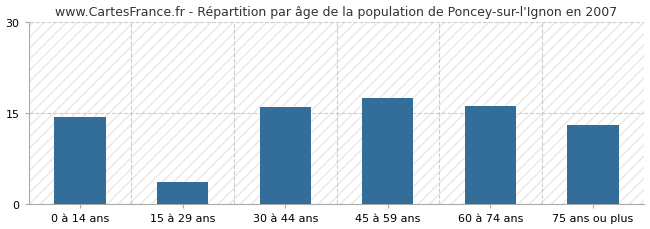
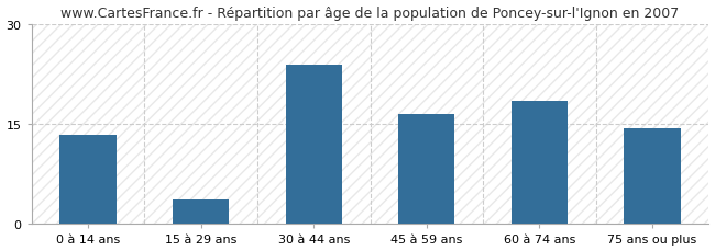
0 à 14 ans: 14.3 -> 13.4
30 à 44 ans: 15.9 -> 23.8
45 à 59 ans: 17.5 -> 16.4
60 à 74 ans: 16.2 -> 18.4
75 ans ou plus: 13.0 -> 14.4
